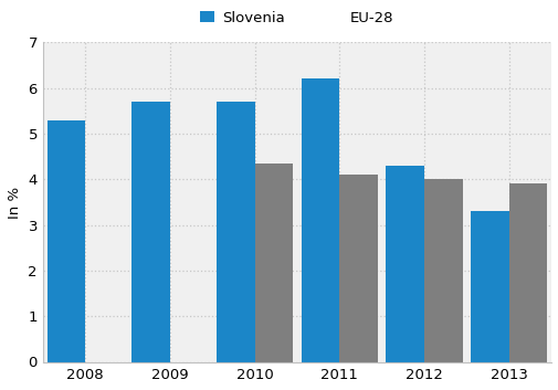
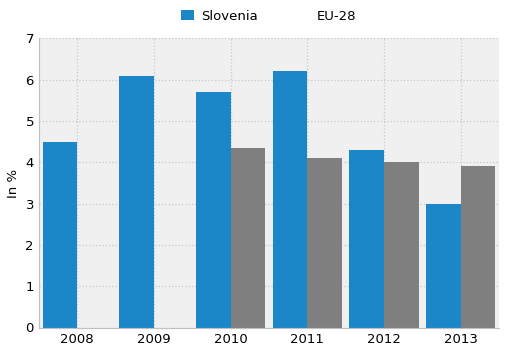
Slovenia/2008: 5.3 -> 4.5
Slovenia/2009: 5.7 -> 6.1
Slovenia/2013: 3.3 -> 3.0
